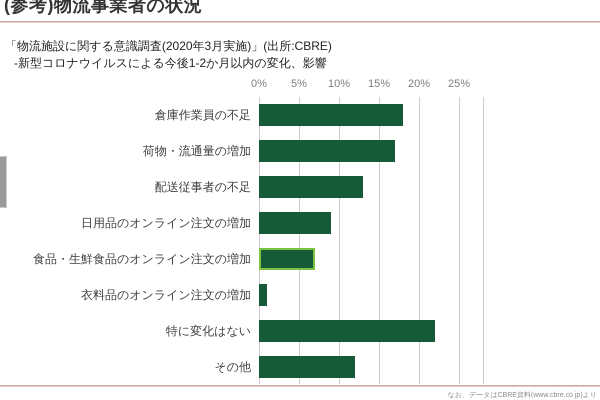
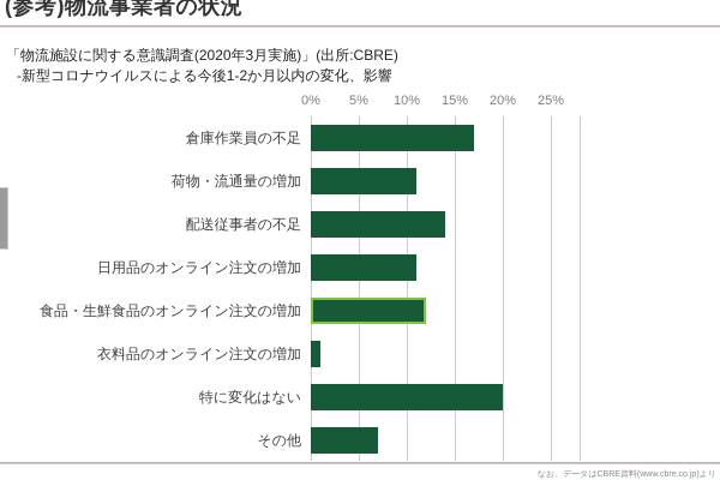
倉庫作業員の不足: 18% -> 17%
荷物・流通量の増加: 17% -> 11%
配送従事者の不足: 13% -> 14%
日用品のオンライン注文の増加: 9% -> 11%
食品・生鮮食品のオンライン注文の増加: 7% -> 12%
特に変化はない: 22% -> 20%
その他: 12% -> 7%
